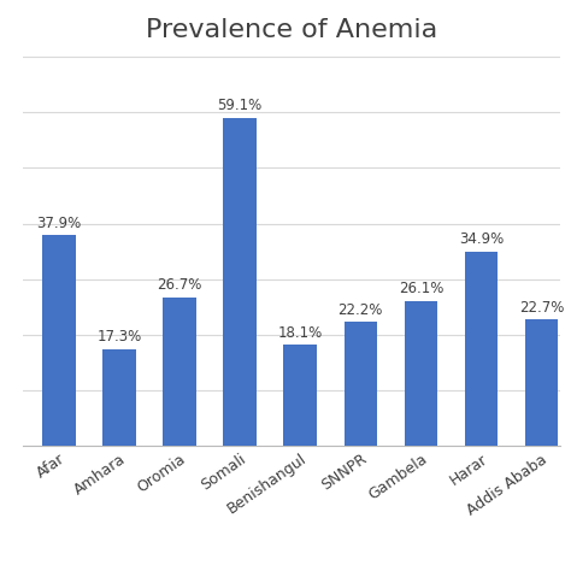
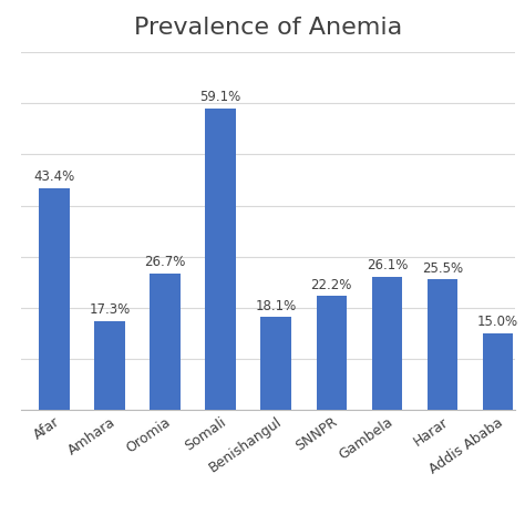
Afar: 37.9% -> 43.4%
Harar: 34.9% -> 25.5%
Addis Ababa: 22.7% -> 15.0%
